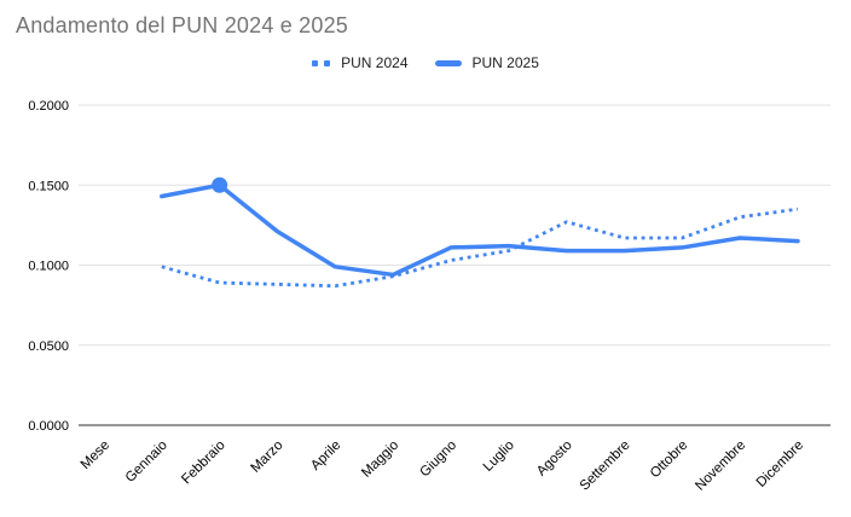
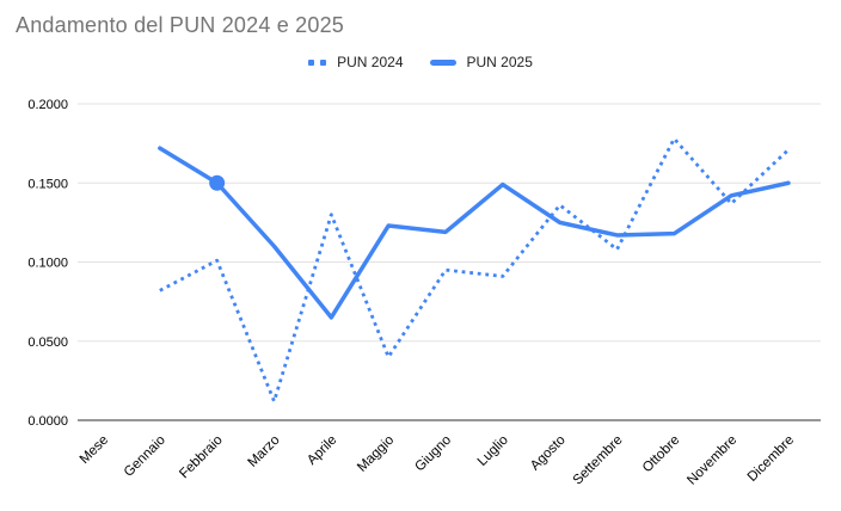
PUN 2024/Gennaio: 0.099 -> 0.082
PUN 2025/Gennaio: 0.143 -> 0.172
PUN 2024/Febbraio: 0.089 -> 0.101
PUN 2024/Marzo: 0.088 -> 0.012
PUN 2025/Marzo: 0.121 -> 0.110
PUN 2024/Aprile: 0.087 -> 0.130
PUN 2025/Aprile: 0.099 -> 0.065
PUN 2024/Maggio: 0.093 -> 0.040
PUN 2025/Maggio: 0.094 -> 0.123
PUN 2024/Giugno: 0.103 -> 0.095
PUN 2025/Giugno: 0.111 -> 0.119
PUN 2024/Luglio: 0.109 -> 0.091
PUN 2025/Luglio: 0.112 -> 0.149
PUN 2024/Agosto: 0.127 -> 0.136
PUN 2025/Agosto: 0.109 -> 0.125
PUN 2024/Settembre: 0.117 -> 0.108
PUN 2025/Settembre: 0.109 -> 0.117
PUN 2024/Ottobre: 0.117 -> 0.178
PUN 2025/Ottobre: 0.111 -> 0.118
PUN 2024/Novembre: 0.130 -> 0.137
PUN 2025/Novembre: 0.117 -> 0.142
PUN 2024/Dicembre: 0.135 -> 0.171
PUN 2025/Dicembre: 0.115 -> 0.150
